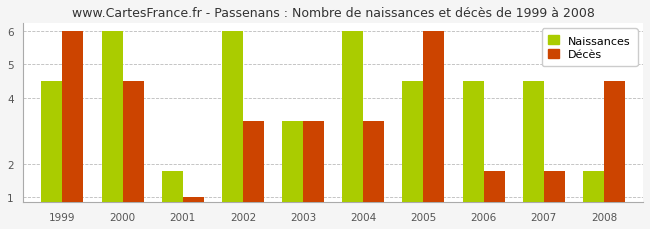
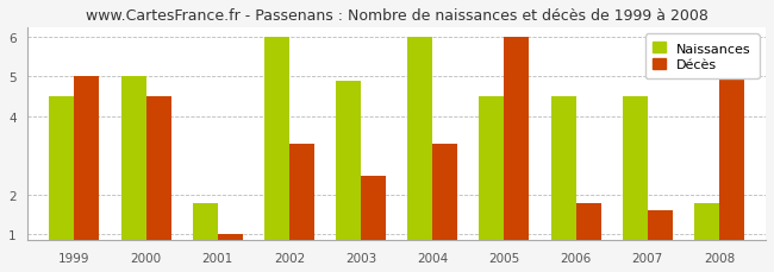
Décès/1999: 6.0 -> 5.0
Naissances/2000: 6.0 -> 5.0
Naissances/2003: 3.3 -> 4.9
Décès/2003: 3.3 -> 2.5
Décès/2007: 1.8 -> 1.6
Décès/2008: 4.5 -> 5.0
